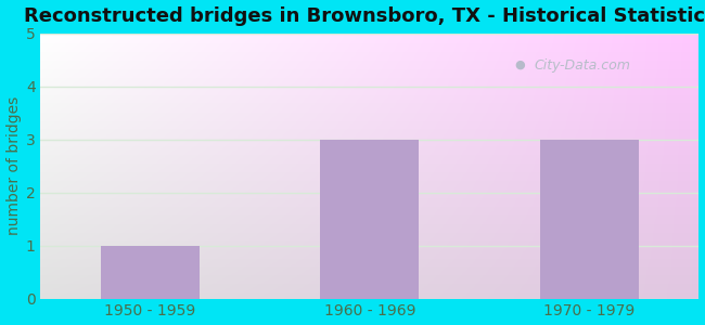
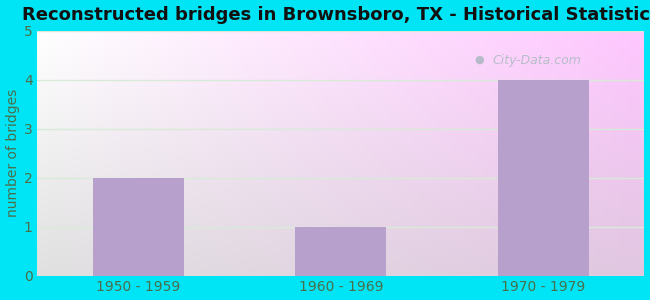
1950 - 1959: 1 -> 2
1960 - 1969: 3 -> 1
1970 - 1979: 3 -> 4
